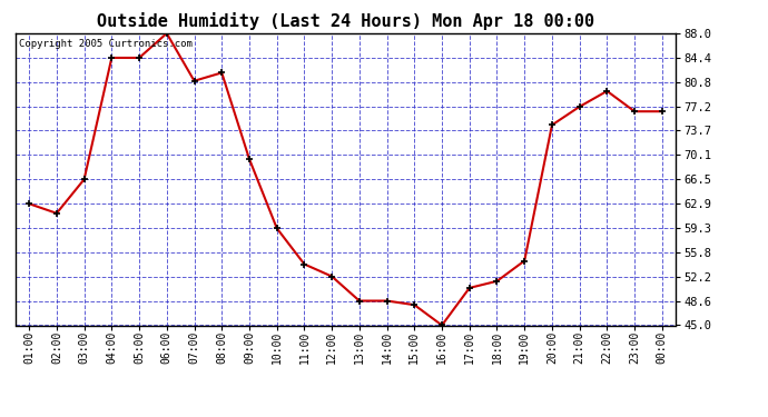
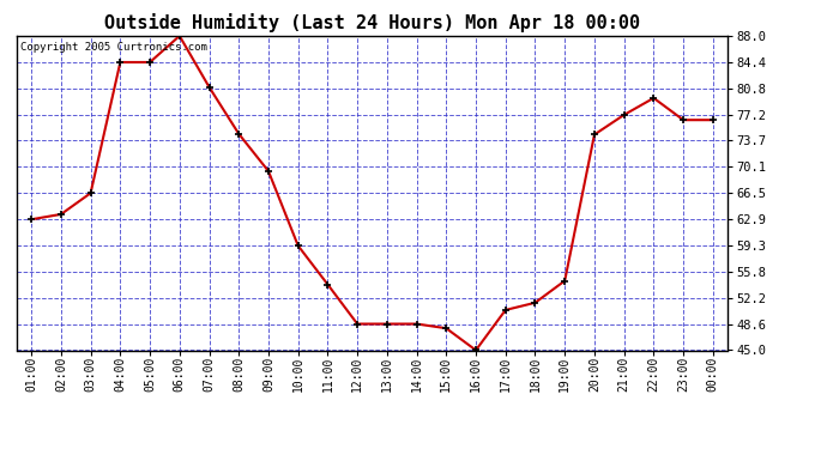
02:00: 61.5 -> 63.6
08:00: 82.2 -> 74.6
12:00: 52.2 -> 48.6
